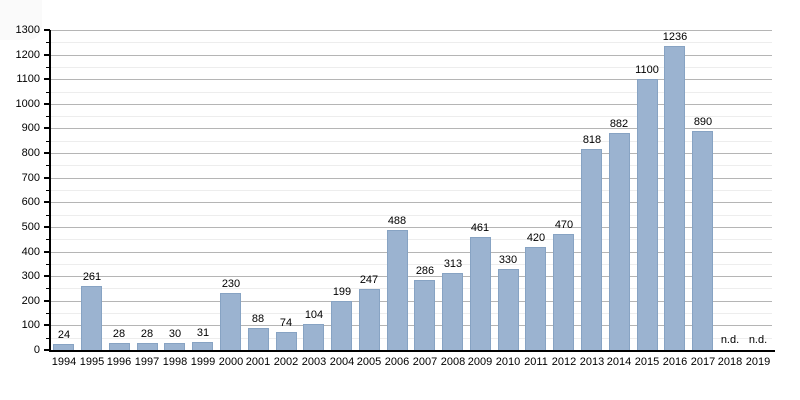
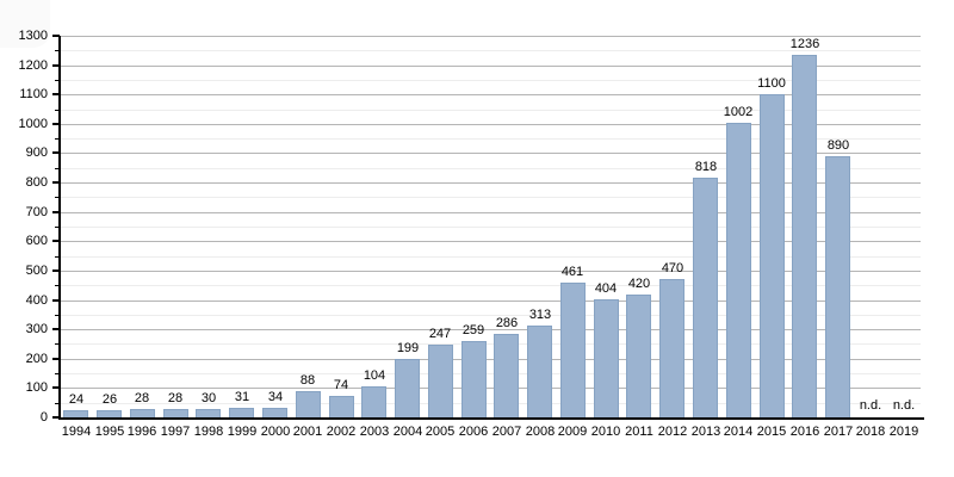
1995: 261 -> 26
2000: 230 -> 34
2006: 488 -> 259
2010: 330 -> 404
2014: 882 -> 1002
